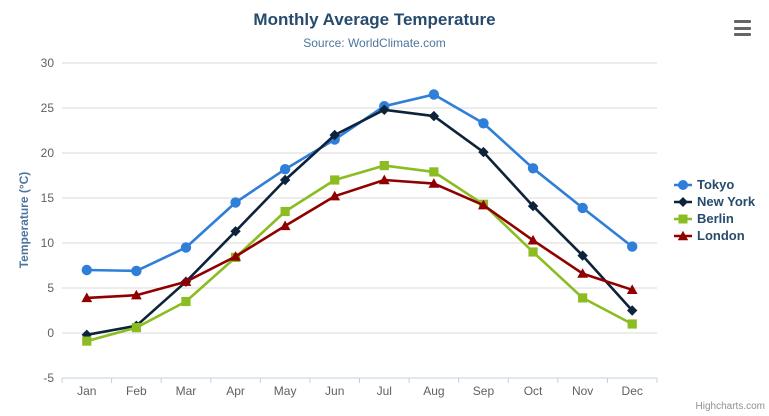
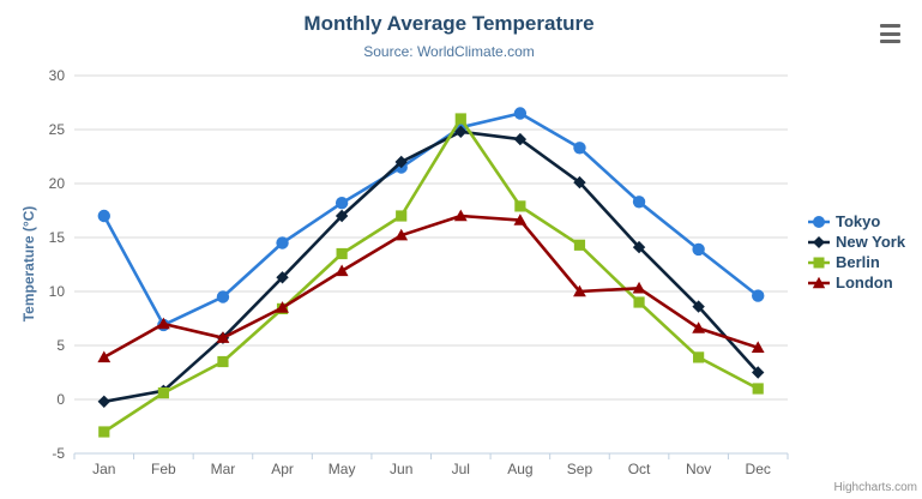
Tokyo/Jan: 7 -> 17
Berlin/Jan: -1 -> -3
London/Feb: 4 -> 7
Berlin/Jul: 19 -> 26
London/Sep: 14 -> 10
